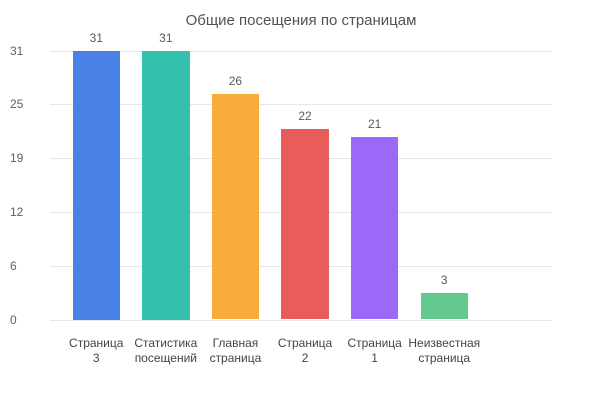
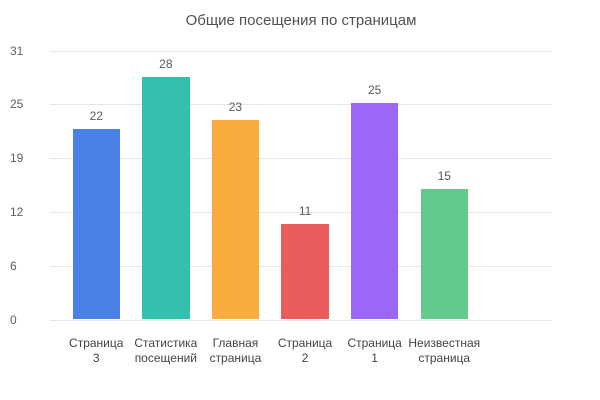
Страница 3: 31 -> 22
Статистика посещений: 31 -> 28
Главная страница: 26 -> 23
Страница 2: 22 -> 11
Страница 1: 21 -> 25
Неизвестная страница: 3 -> 15
